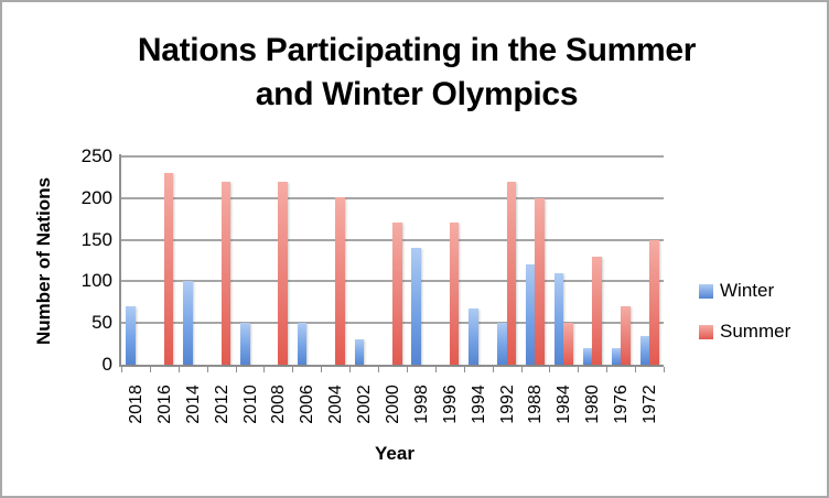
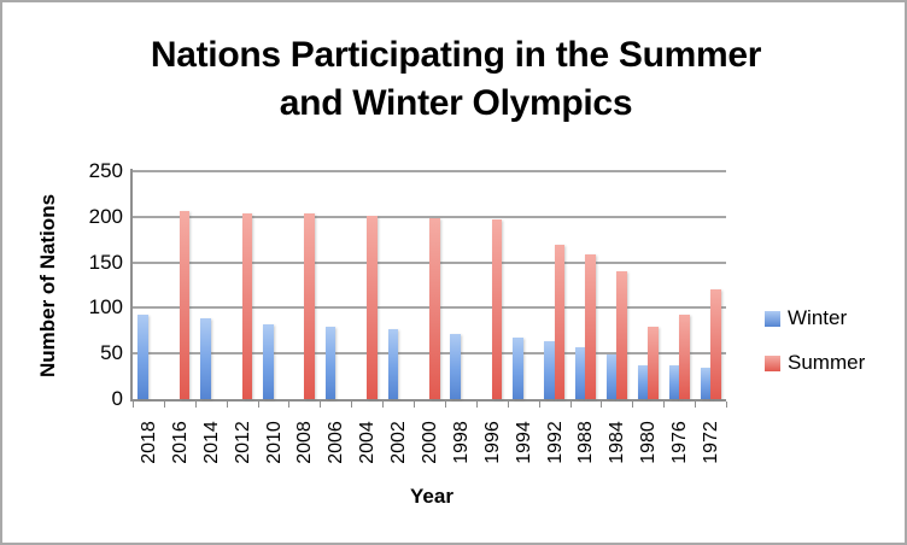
Winter/2018: 70 -> 90
Summer/2016: 230 -> 210
Winter/2014: 100 -> 90
Summer/2012: 220 -> 200
Winter/2010: 50 -> 80
Summer/2008: 220 -> 200
Winter/2006: 50 -> 80
Winter/2002: 30 -> 80
Summer/2000: 170 -> 200
Winter/1998: 140 -> 70
Summer/1996: 170 -> 200
Winter/1992: 50 -> 60
Summer/1992: 220 -> 170
Winter/1988: 120 -> 60
Summer/1988: 200 -> 160
Winter/1984: 110 -> 50
Summer/1984: 50 -> 140
Winter/1980: 20 -> 40
Summer/1980: 130 -> 80
Winter/1976: 20 -> 40
Summer/1976: 70 -> 90
Summer/1972: 150 -> 120
